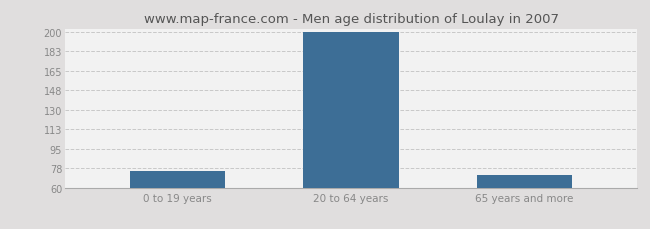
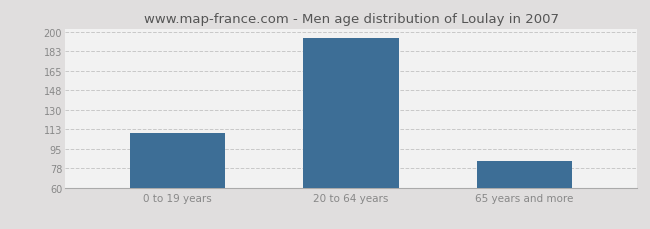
0 to 19 years: 75 -> 109
20 to 64 years: 200 -> 195
65 years and more: 71 -> 84
